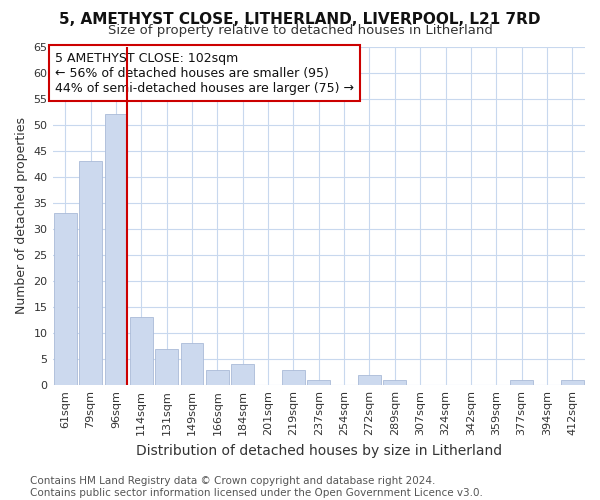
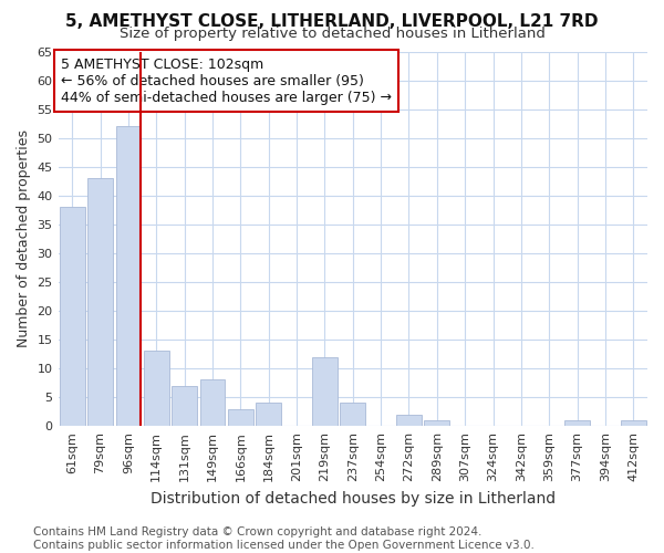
61sqm: 33 -> 38
219sqm: 3 -> 12
237sqm: 1 -> 4
